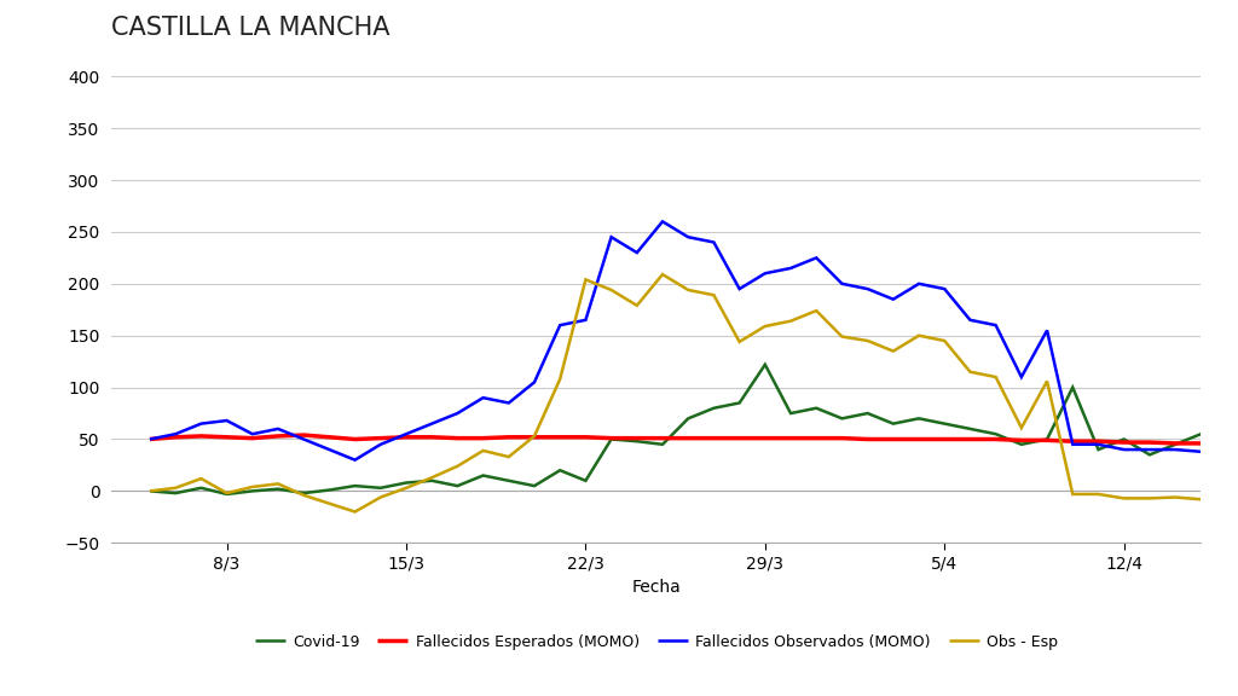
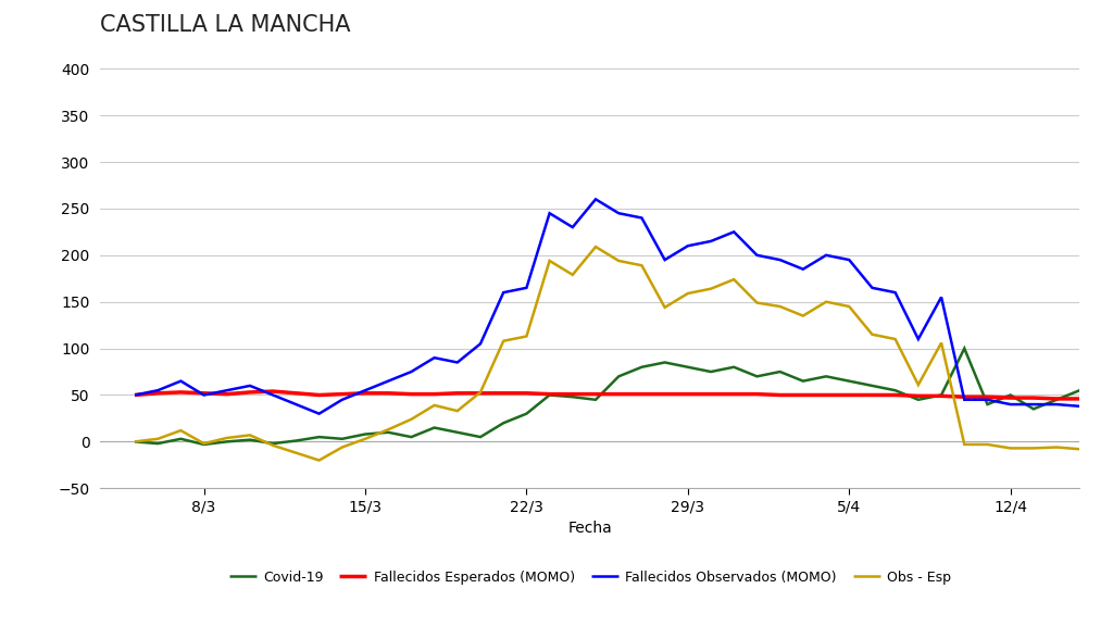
Fallecidos Observados (MOMO)/8/3: 68 -> 50
Covid-19/22/3: 10 -> 30
Obs - Esp/22/3: 204 -> 113
Covid-19/29/3: 122 -> 80
